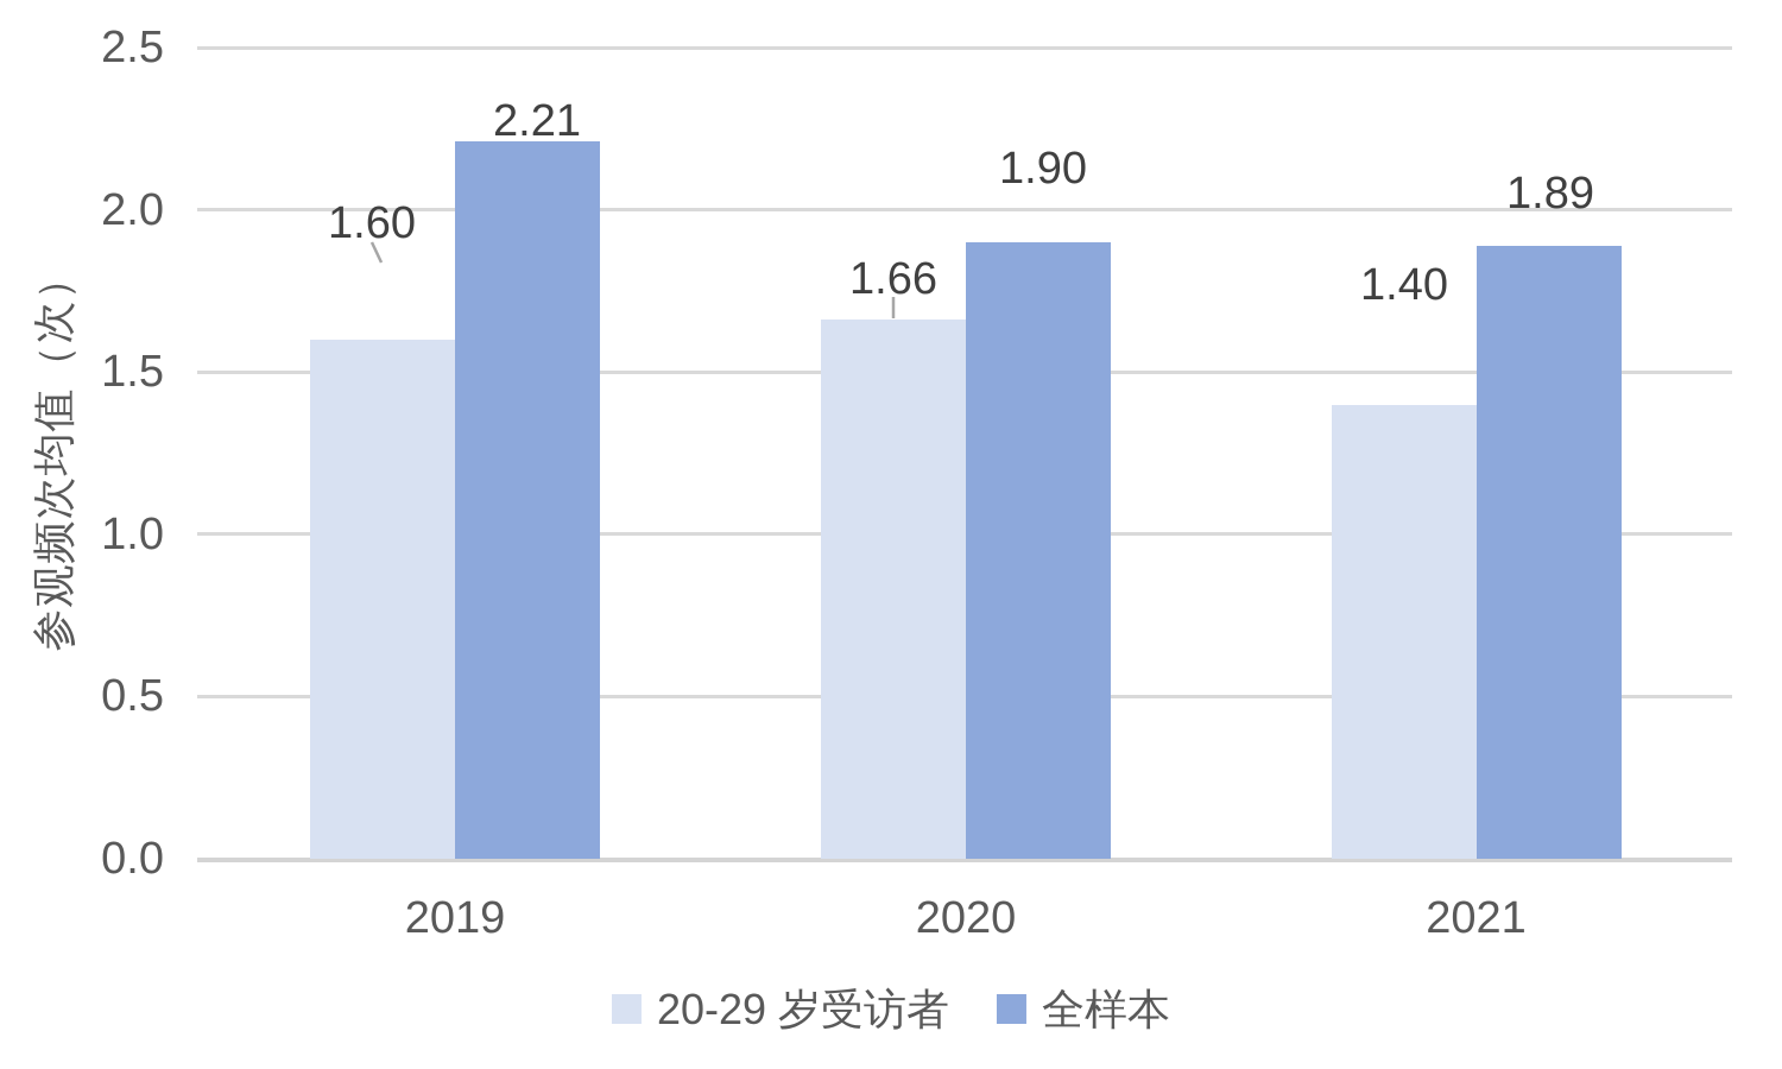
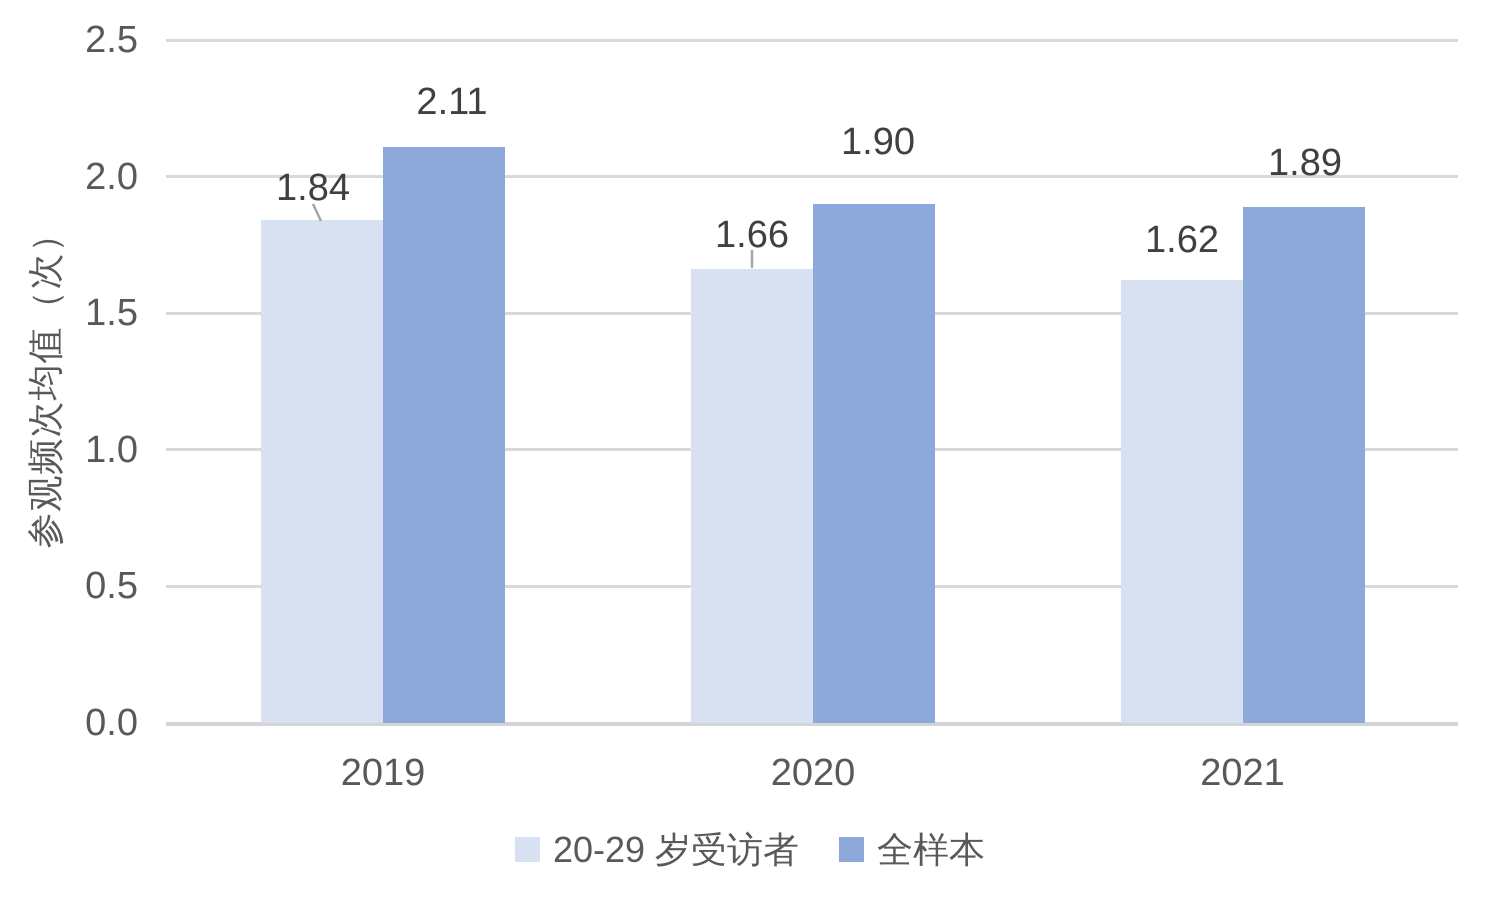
20-29 岁受访者/2019: 1.60 -> 1.84
全样本/2019: 2.21 -> 2.11
20-29 岁受访者/2021: 1.40 -> 1.62
